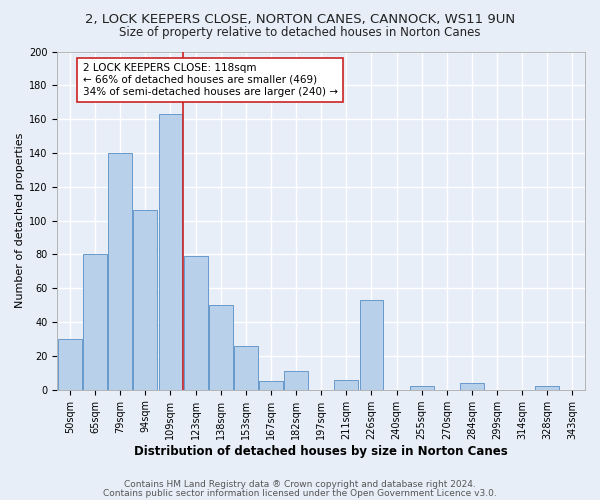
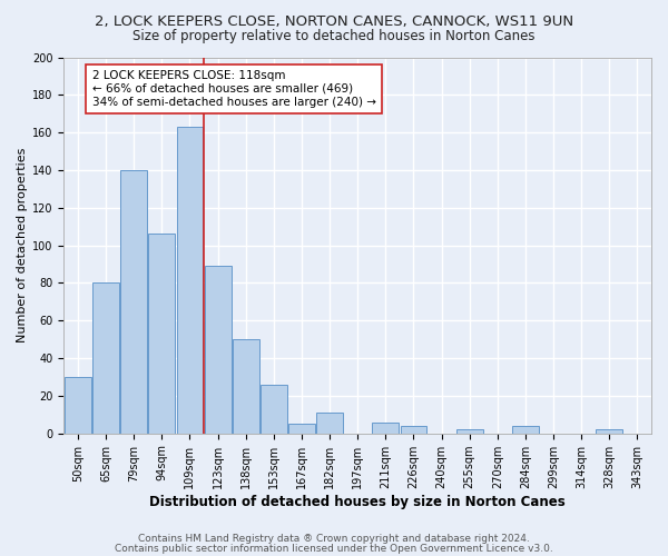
123sqm: 79 -> 89
226sqm: 53 -> 4
